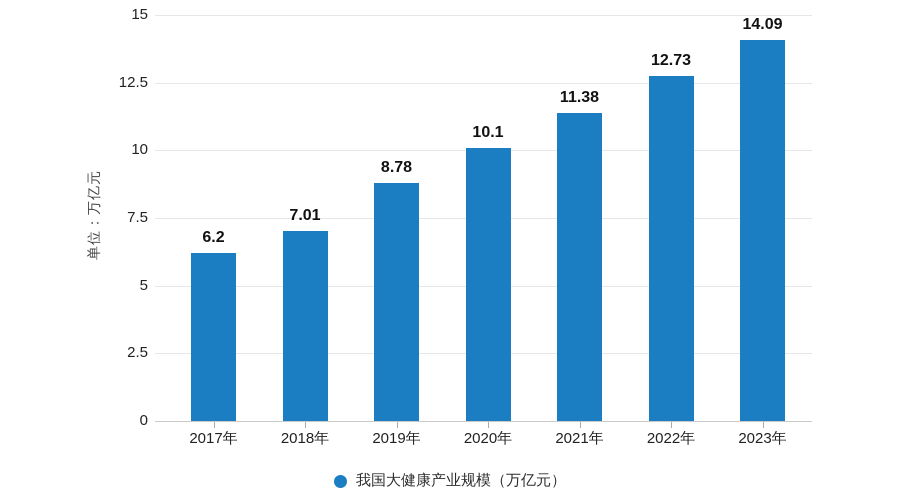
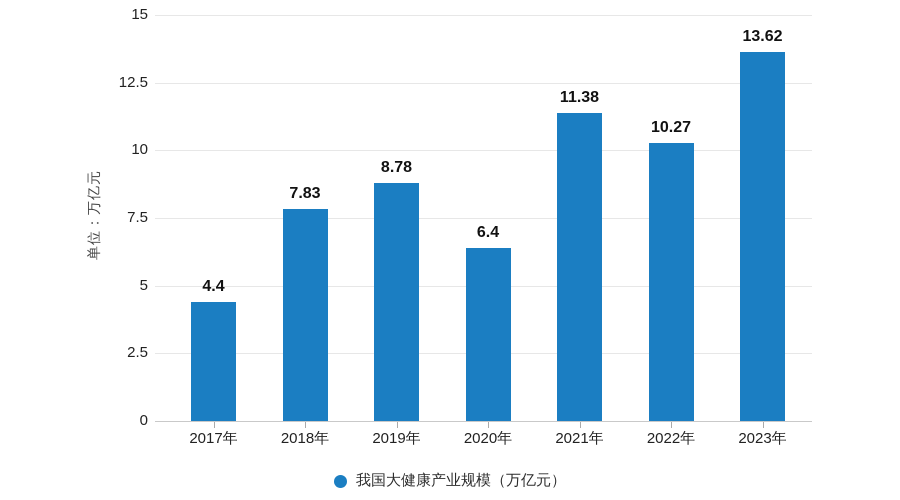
2017年: 6.2 -> 4.4
2018年: 7.01 -> 7.83
2020年: 10.1 -> 6.4
2022年: 12.73 -> 10.27
2023年: 14.09 -> 13.62
